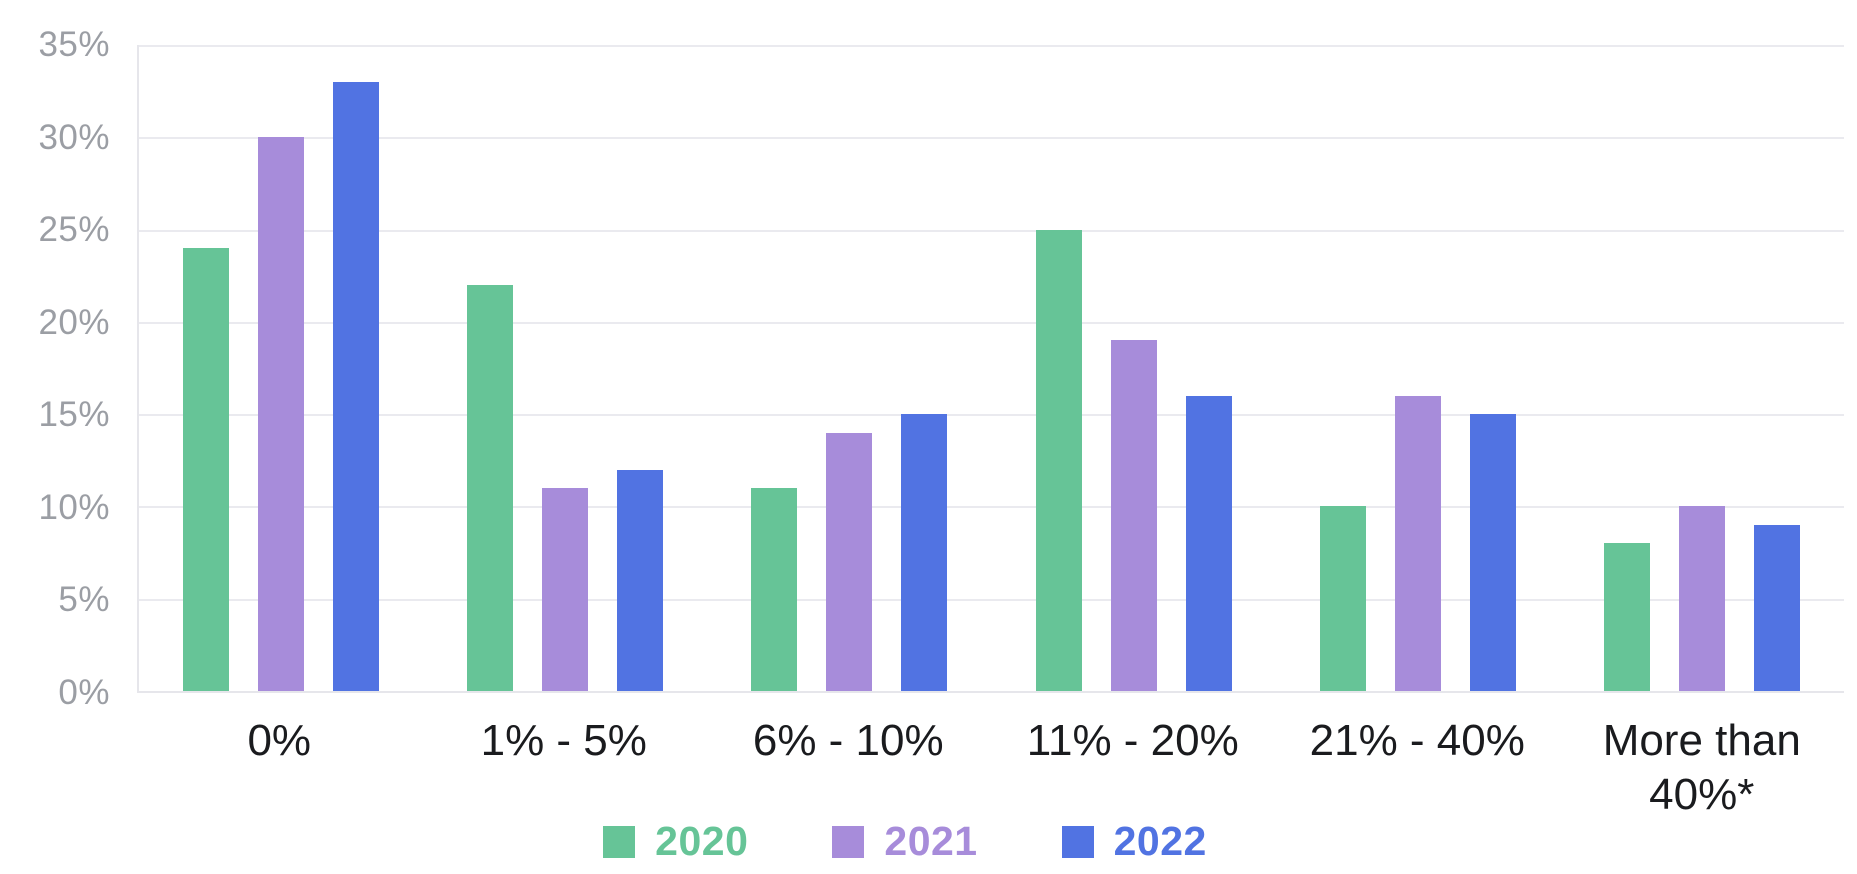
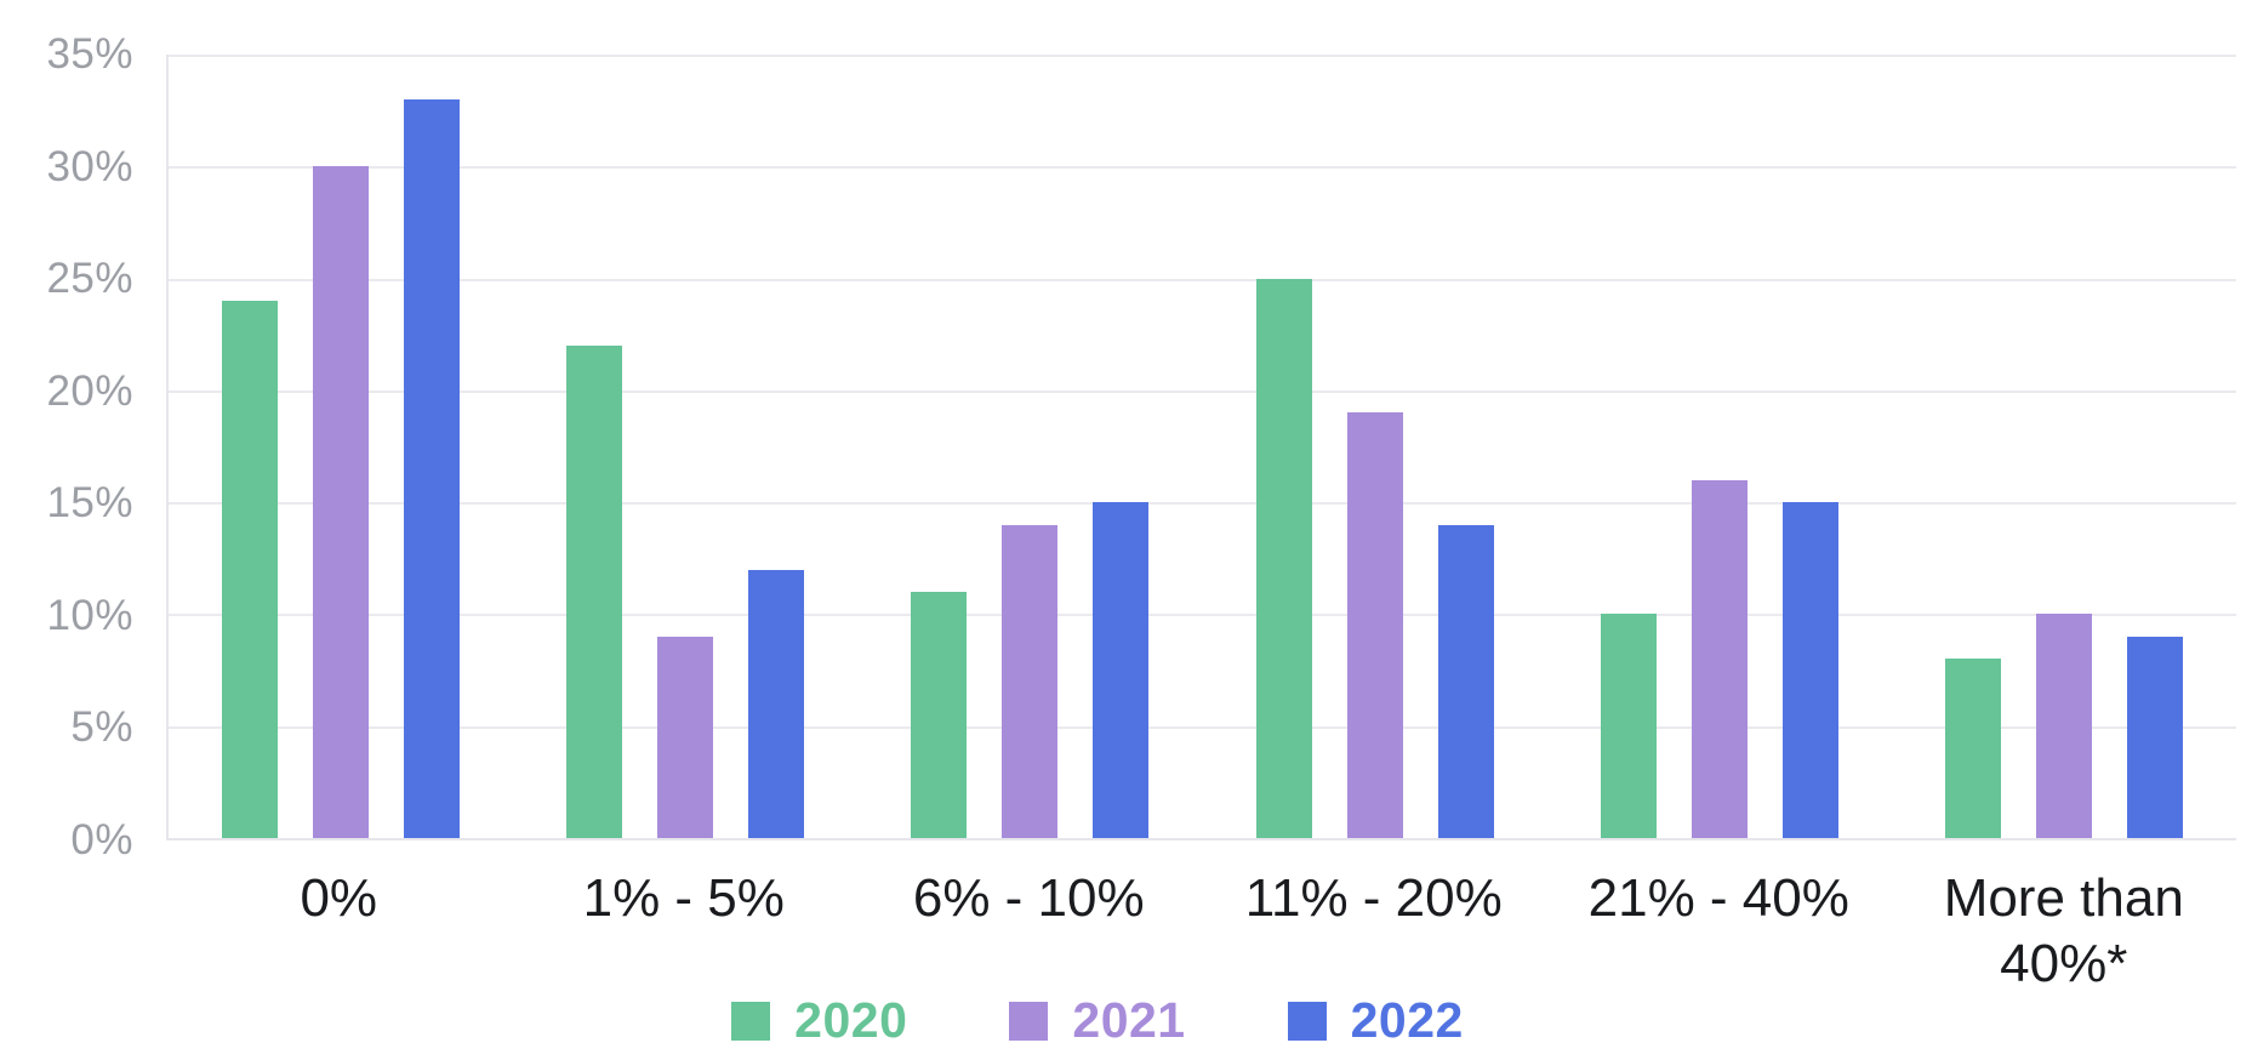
2021/1% - 5%: 11% -> 9%
2022/11% - 20%: 16% -> 14%
